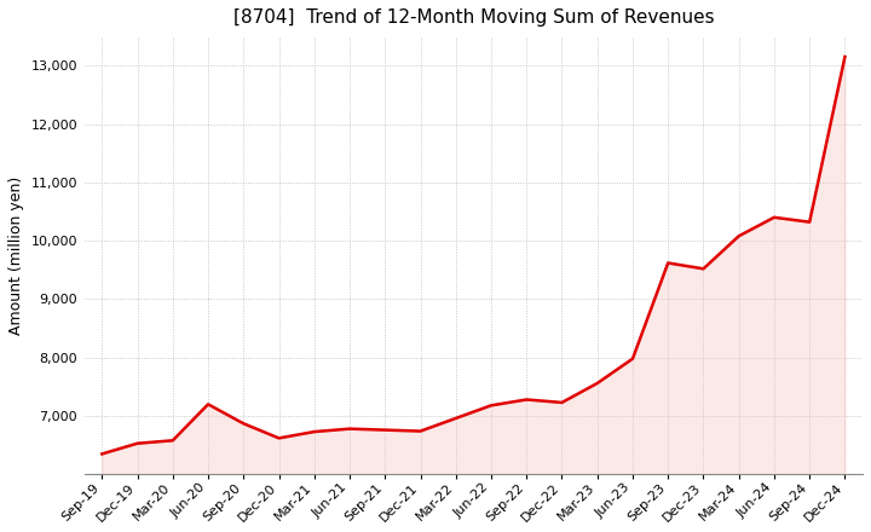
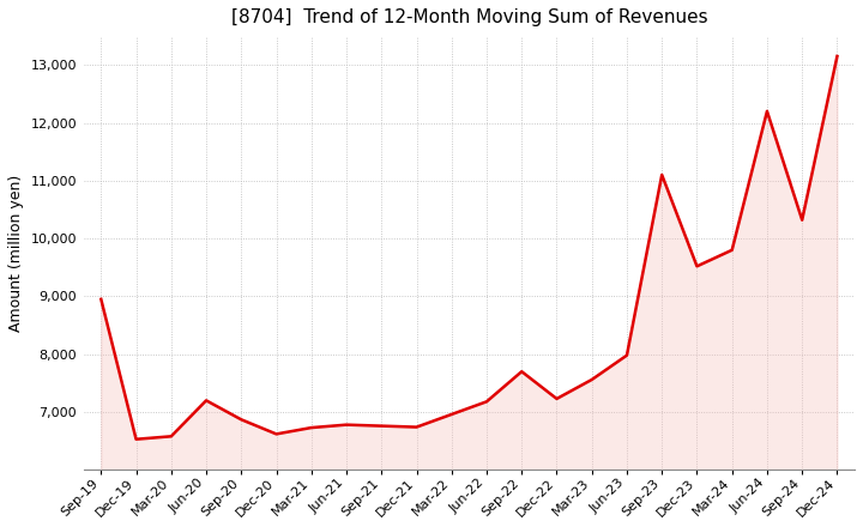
Sep-19: 6,350 -> 8,950
Sep-22: 7,280 -> 7,700
Sep-23: 9,620 -> 11,100
Mar-24: 10,080 -> 9,800
Jun-24: 10,400 -> 12,200
